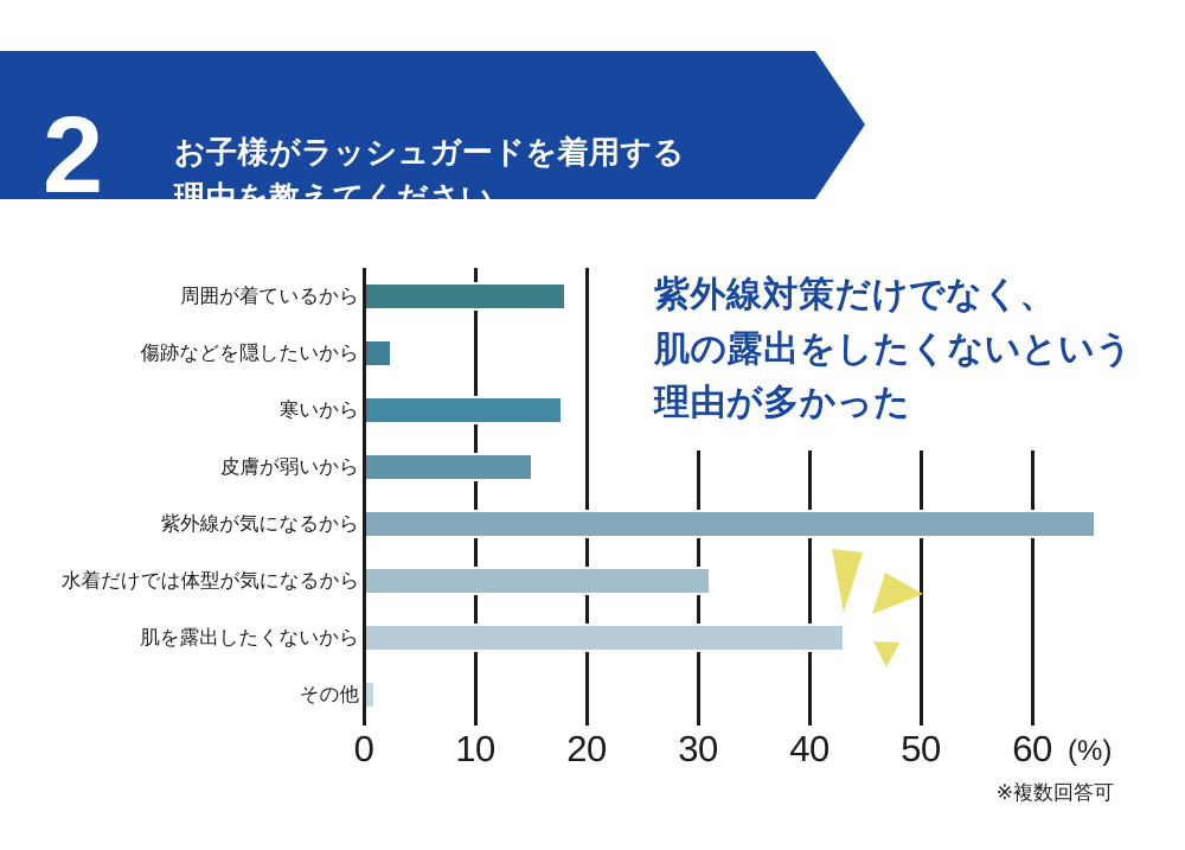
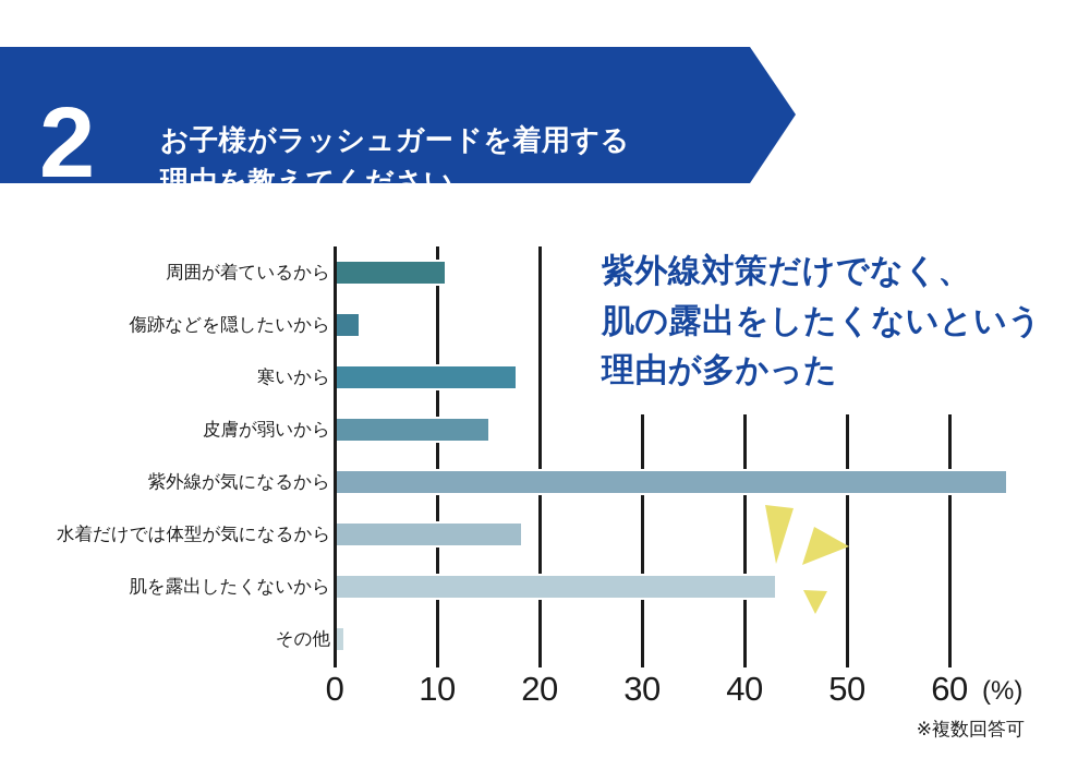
周囲が着ているから: 18 -> 11
水着だけでは体型が気になるから: 31 -> 18
